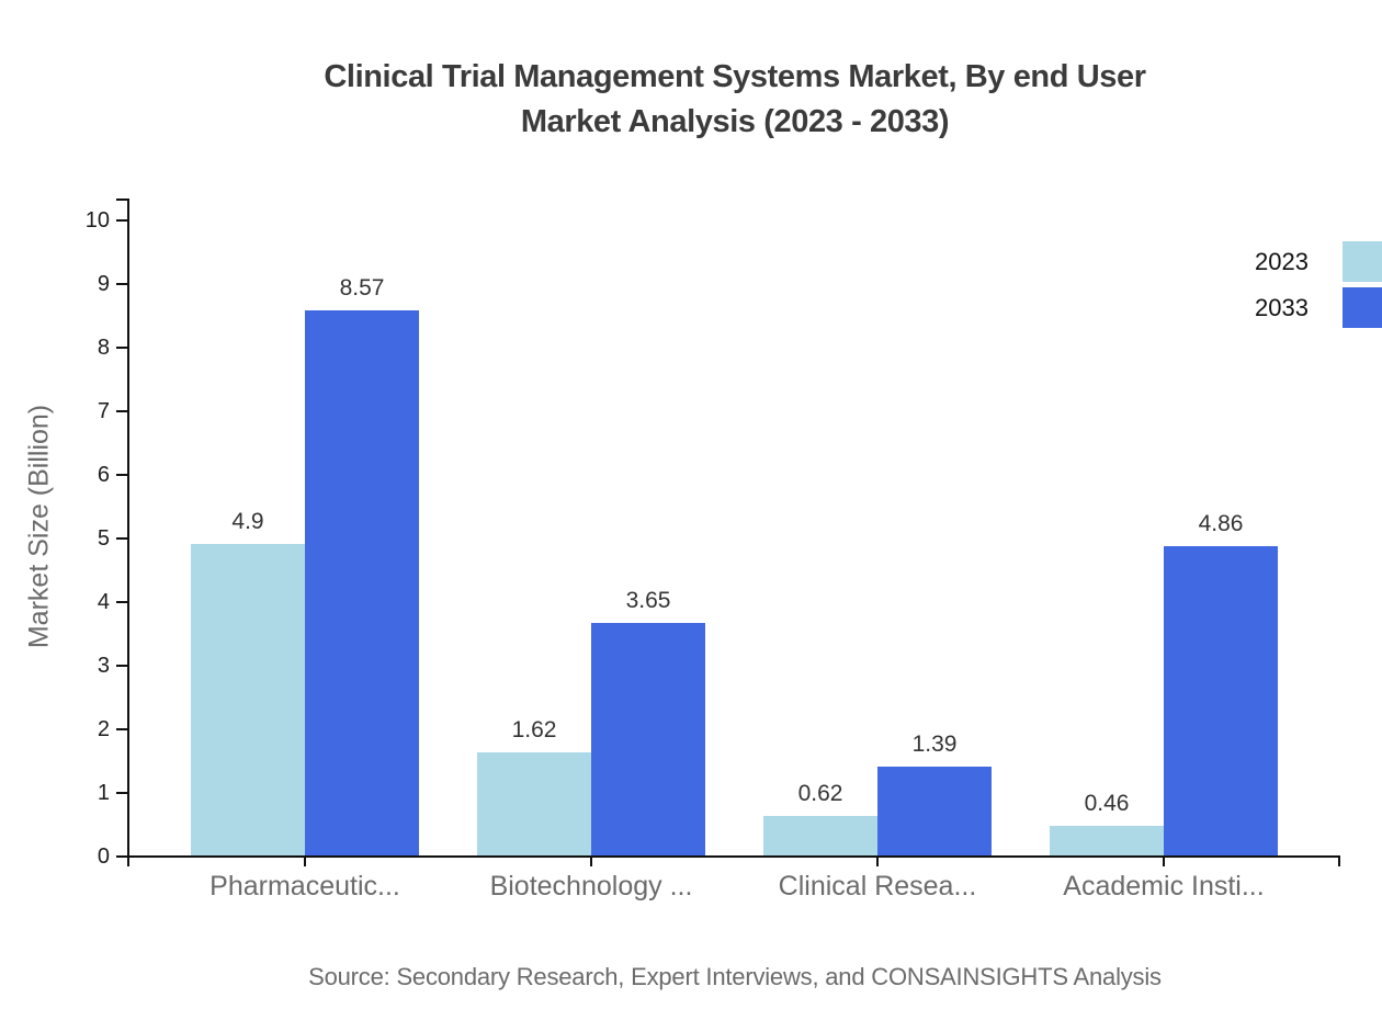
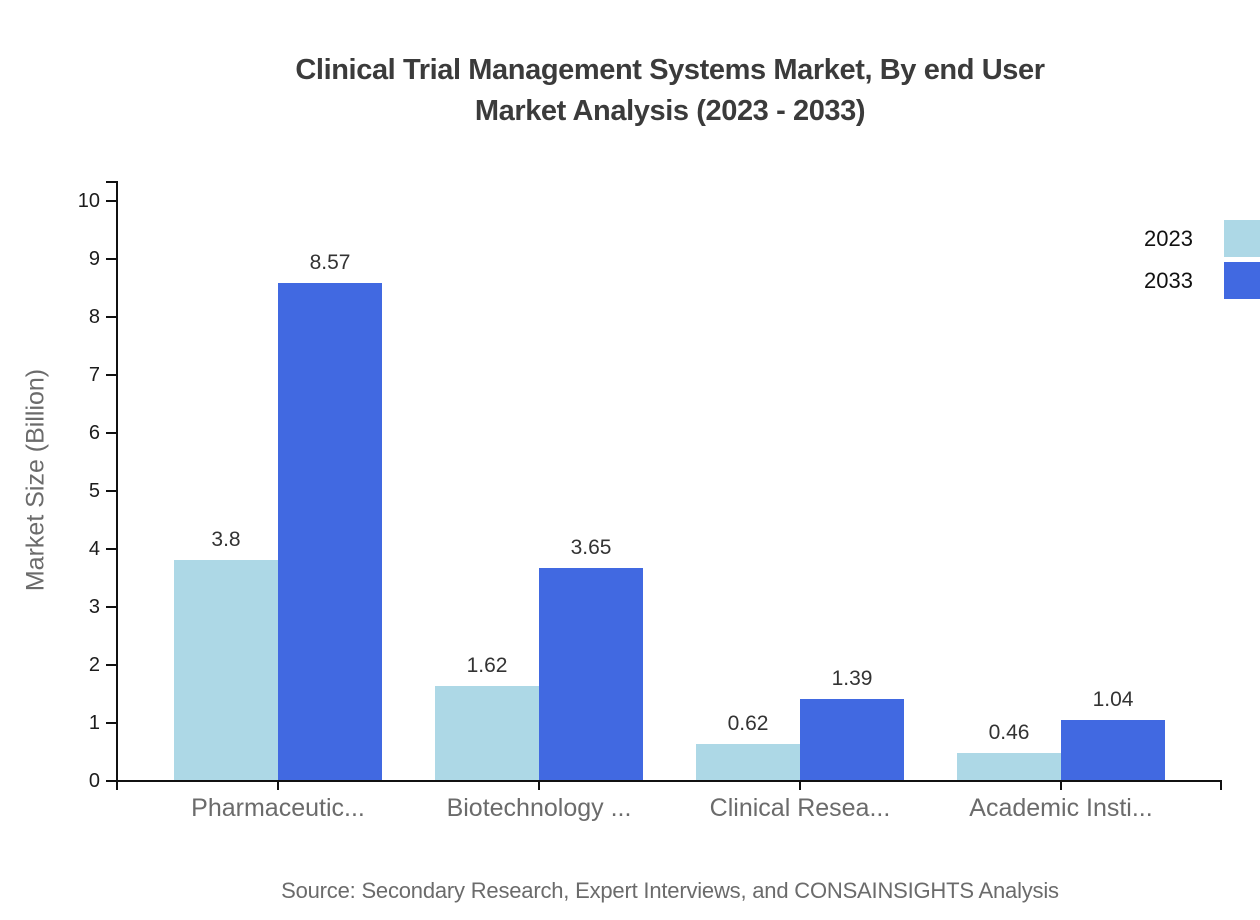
2023/Pharmaceutic...: 4.9 -> 3.8
2033/Academic Insti...: 4.86 -> 1.04
